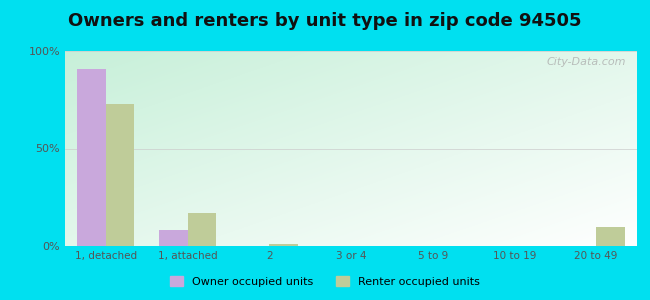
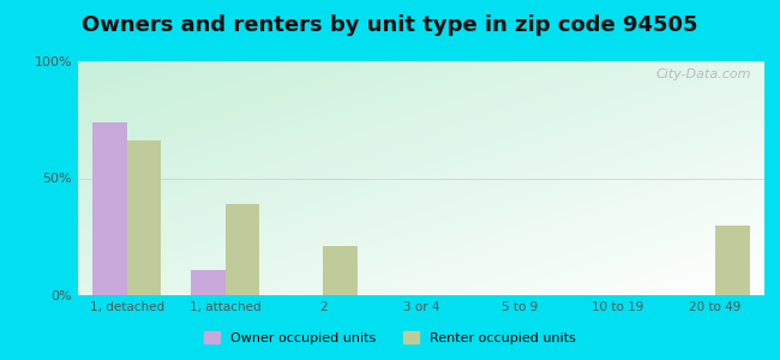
Owner occupied units/1, detached: 91% -> 74%
Renter occupied units/1, detached: 73% -> 66%
Owner occupied units/1, attached: 8% -> 11%
Renter occupied units/1, attached: 17% -> 39%
Renter occupied units/2: 1% -> 21%
Renter occupied units/20 to 49: 10% -> 30%
